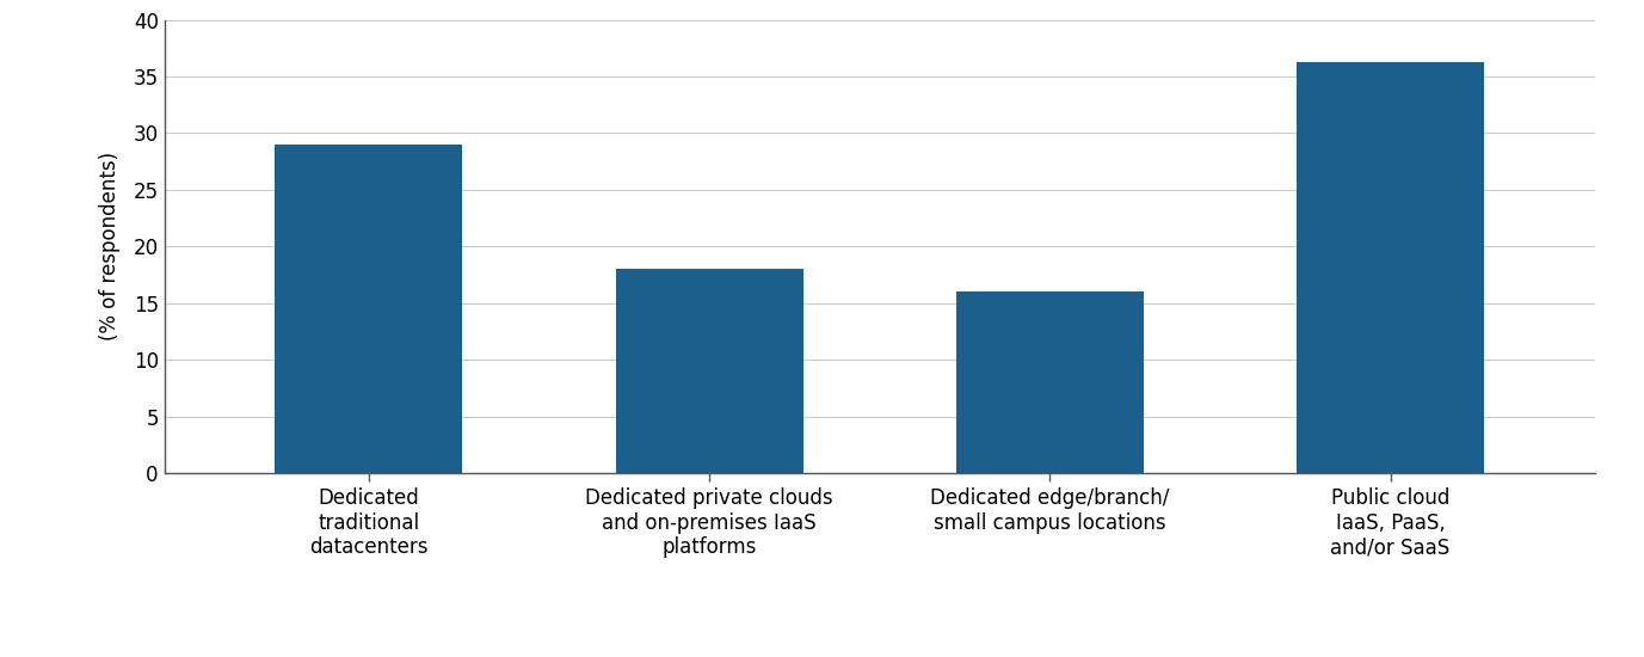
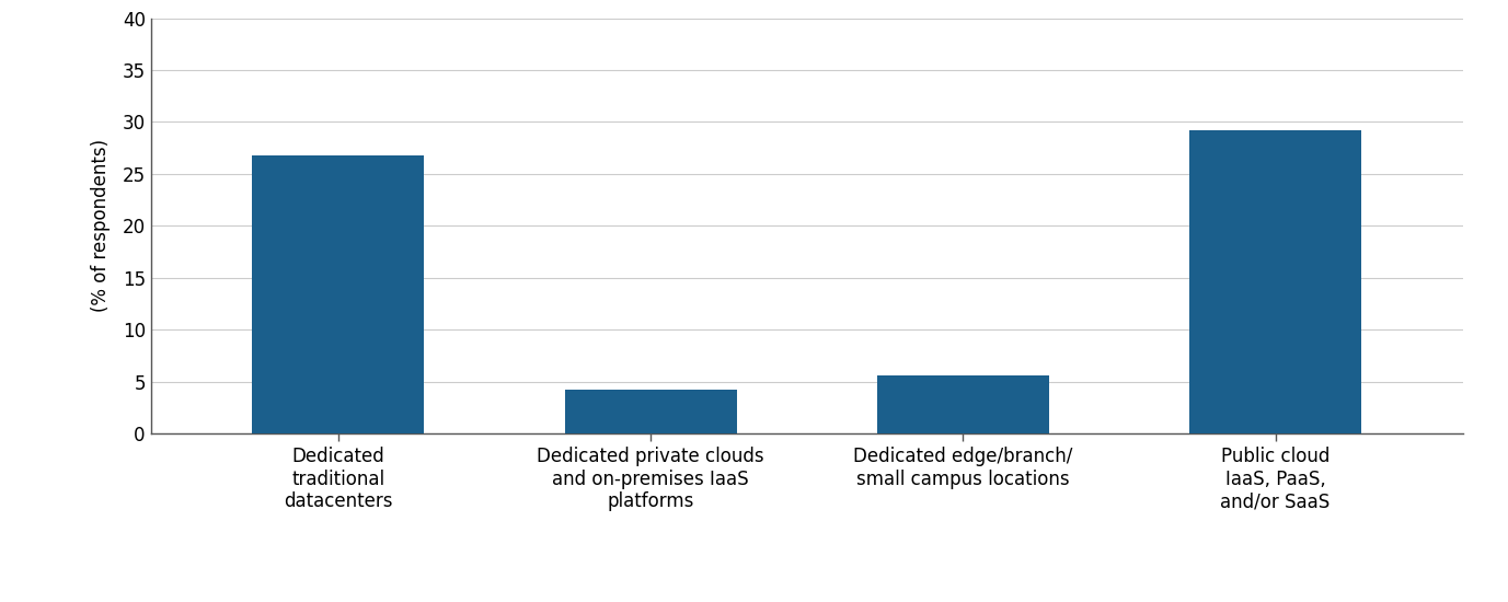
Dedicated traditional datacenters: 29.0 -> 26.8
Dedicated private clouds and on-premises IaaS platforms: 18.0 -> 4.2
Dedicated edge/branch/ small campus locations: 16.0 -> 5.6
Public cloud IaaS, PaaS, and/or SaaS: 36.3 -> 29.2
